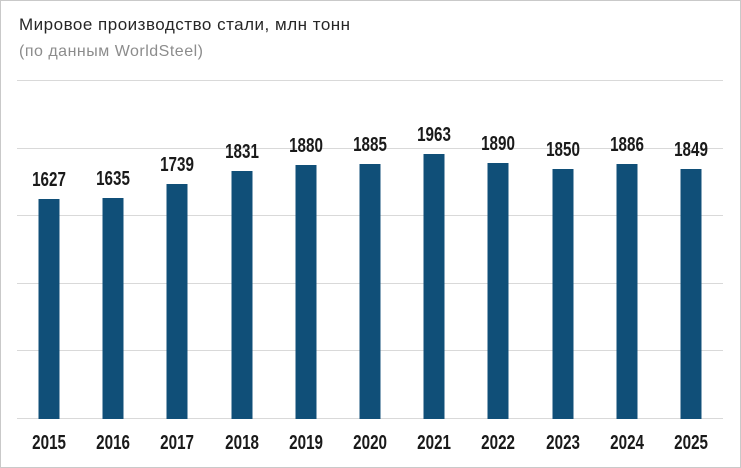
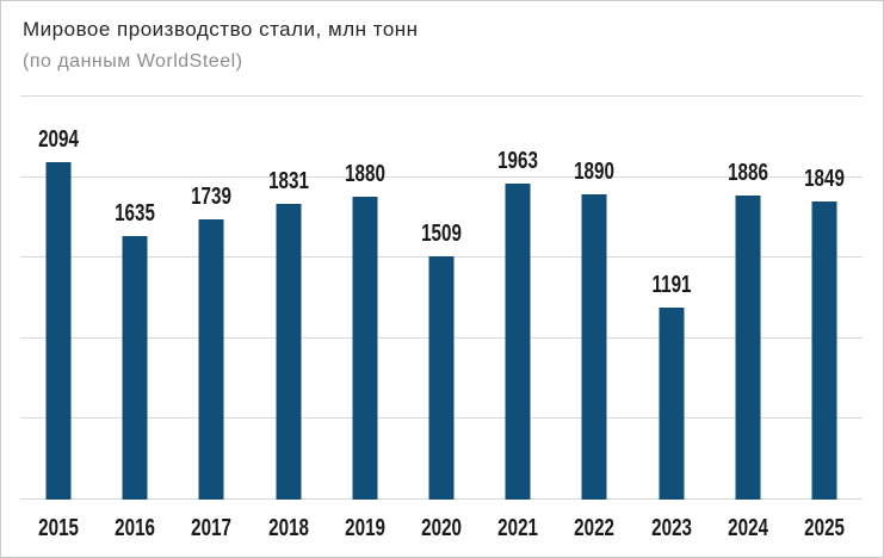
2015: 1627 -> 2094
2020: 1885 -> 1509
2023: 1850 -> 1191
